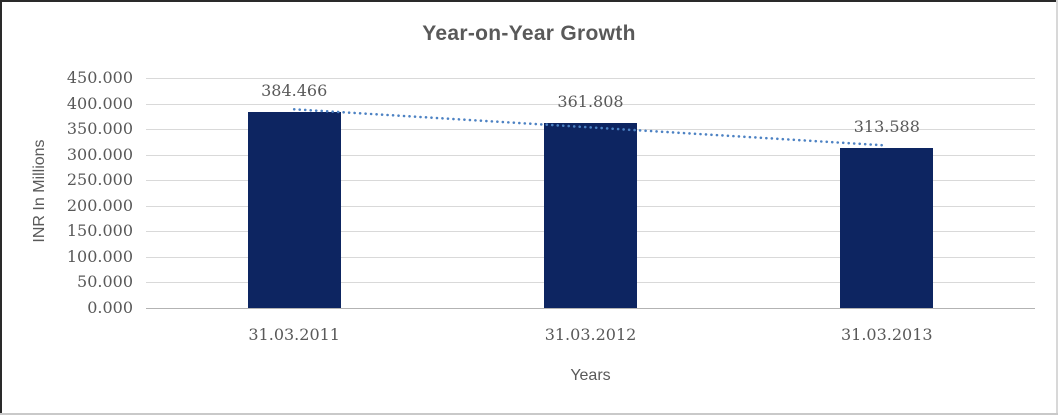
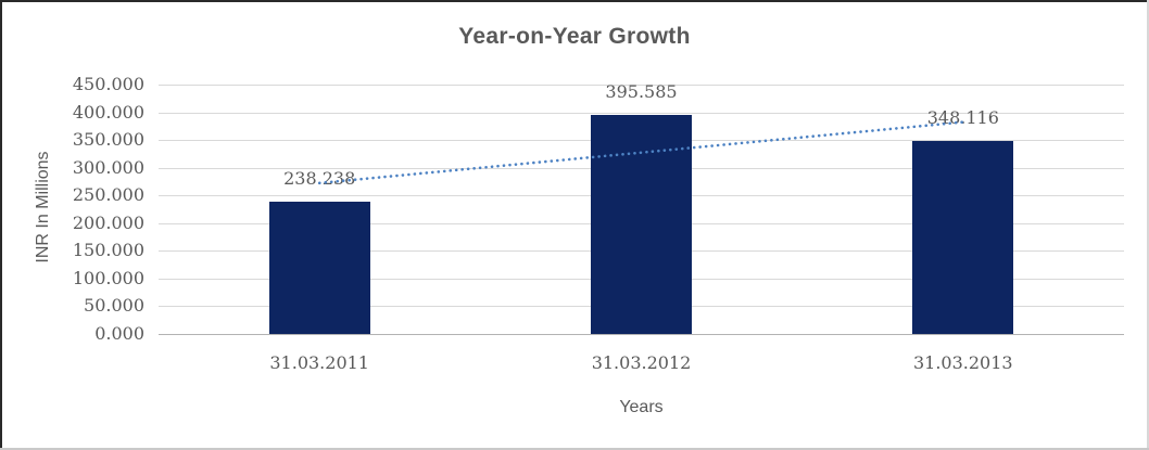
31.03.2011: 384.466 -> 238.238
31.03.2012: 361.808 -> 395.585
31.03.2013: 313.588 -> 348.116
